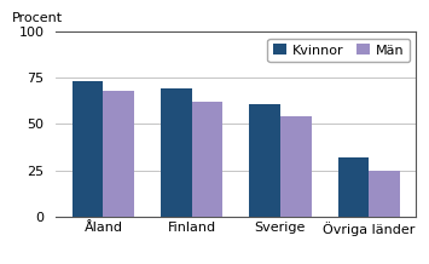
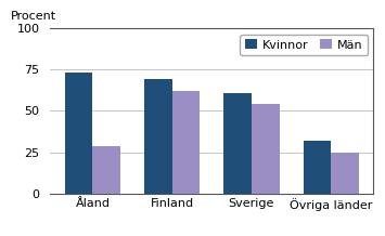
Män/Åland: 68 -> 29
